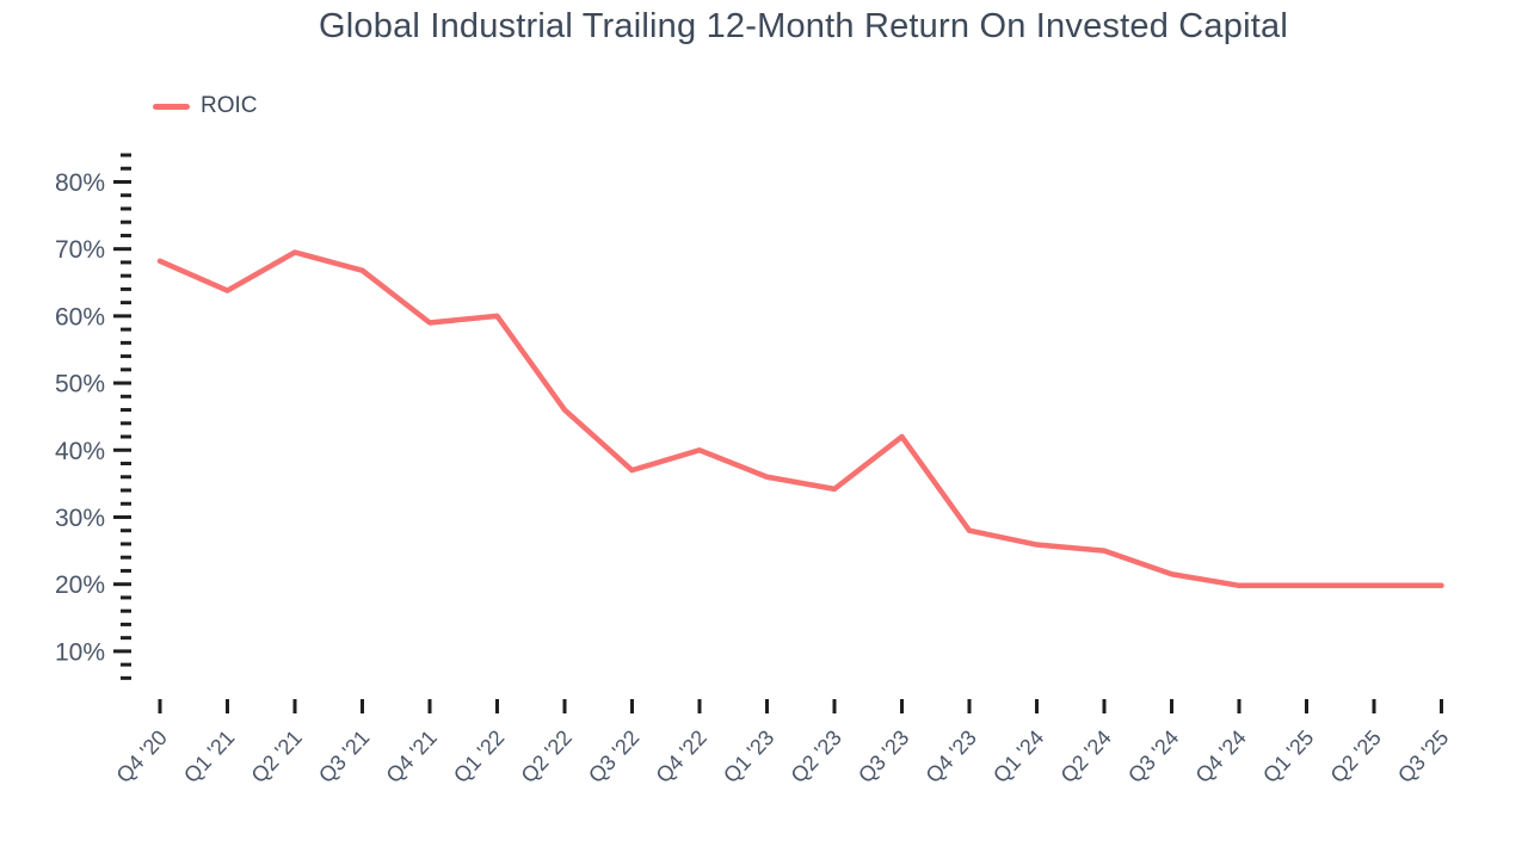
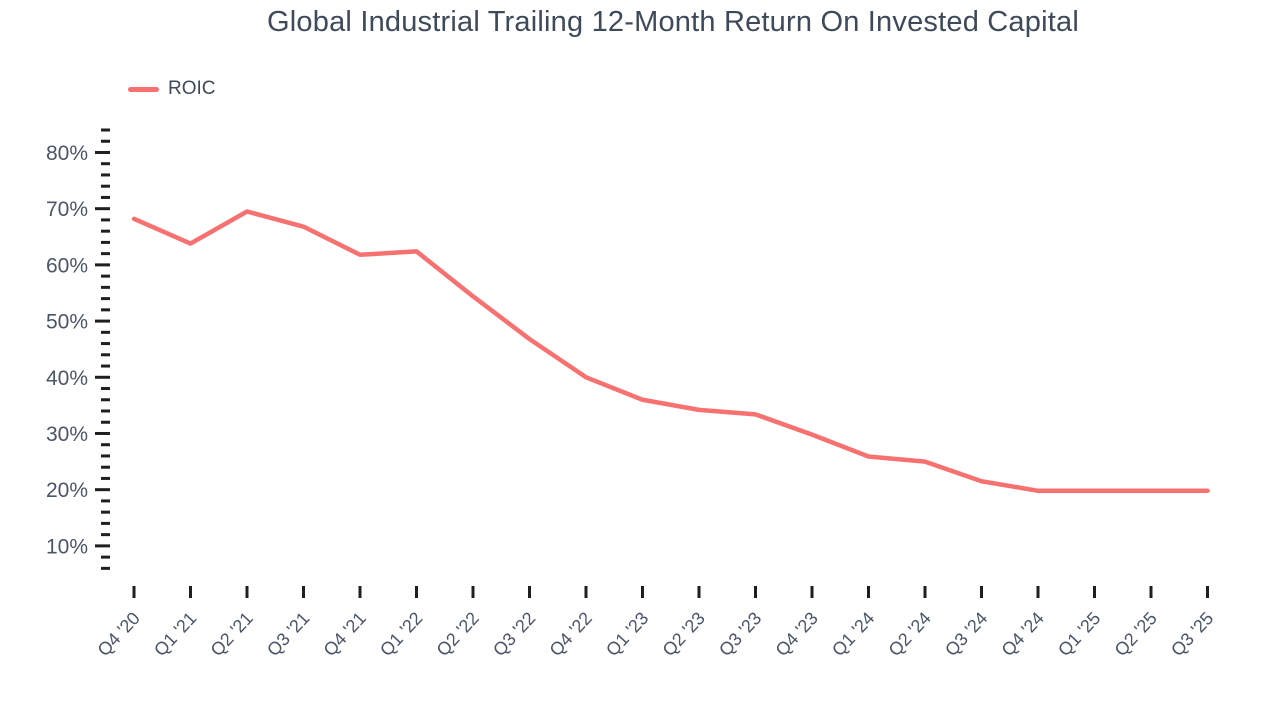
Q4 '21: 59% -> 62%
Q1 '22: 60% -> 62%
Q2 '22: 46% -> 54%
Q3 '22: 37% -> 47%
Q3 '23: 42% -> 33%
Q4 '23: 28% -> 30%
